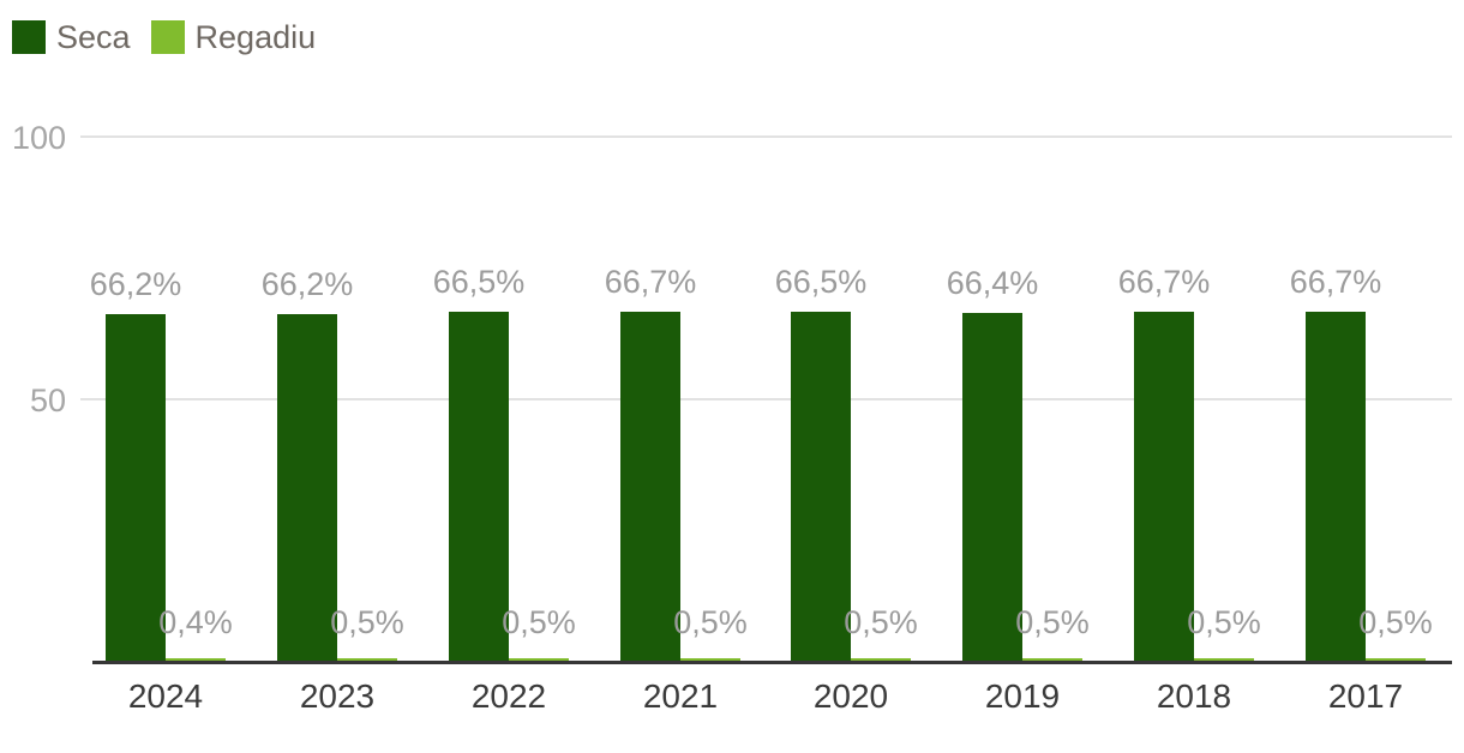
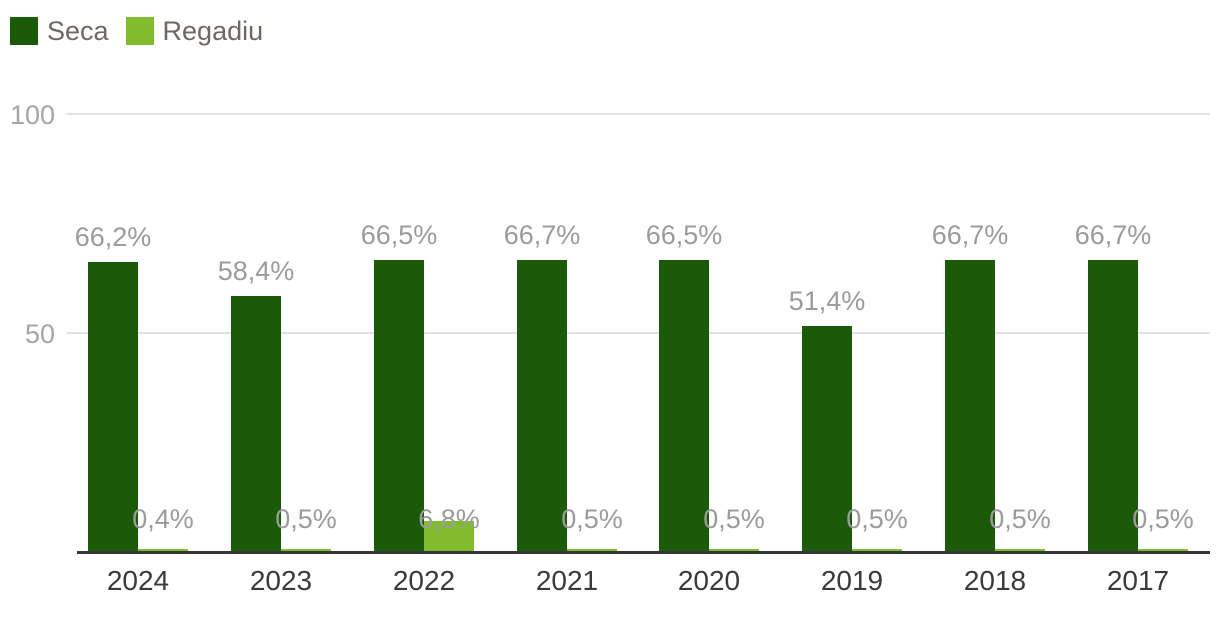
Seca/2023: 66,2% -> 58,4%
Regadiu/2022: 0,5% -> 6,8%
Seca/2019: 66,4% -> 51,4%
